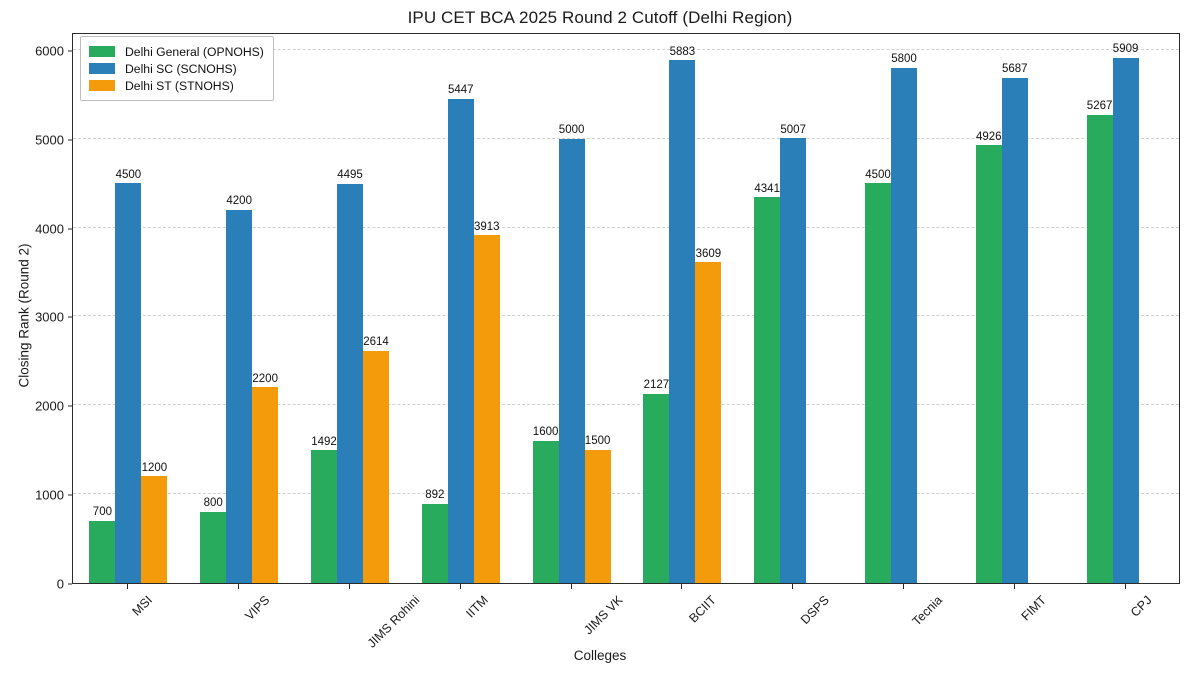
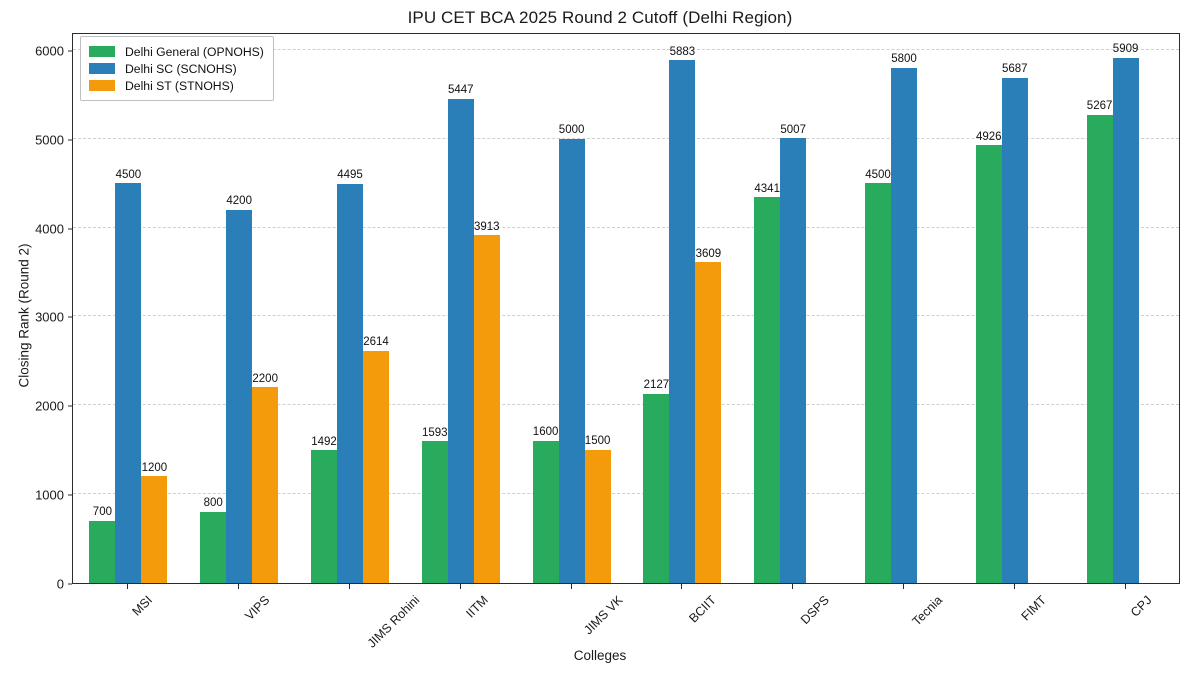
Delhi General (OPNOHS)/IITM: 892 -> 1593
